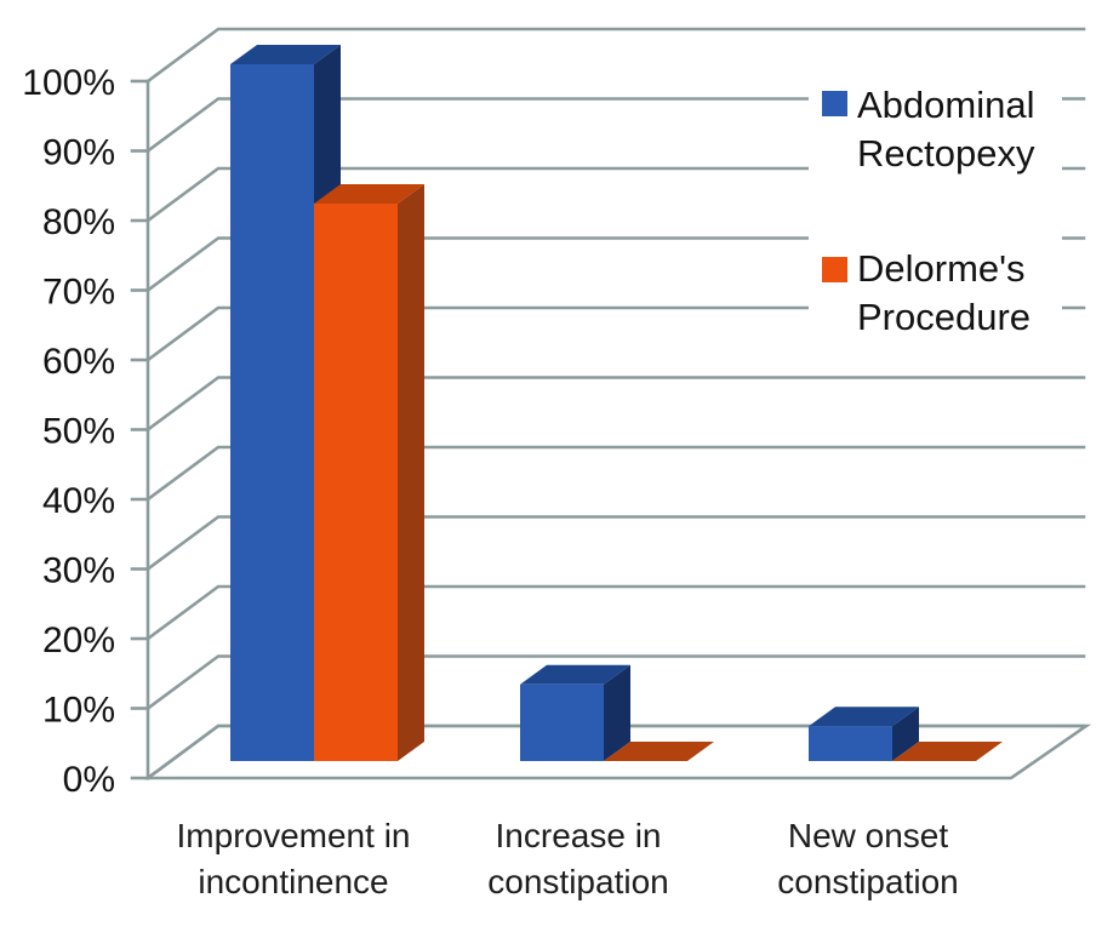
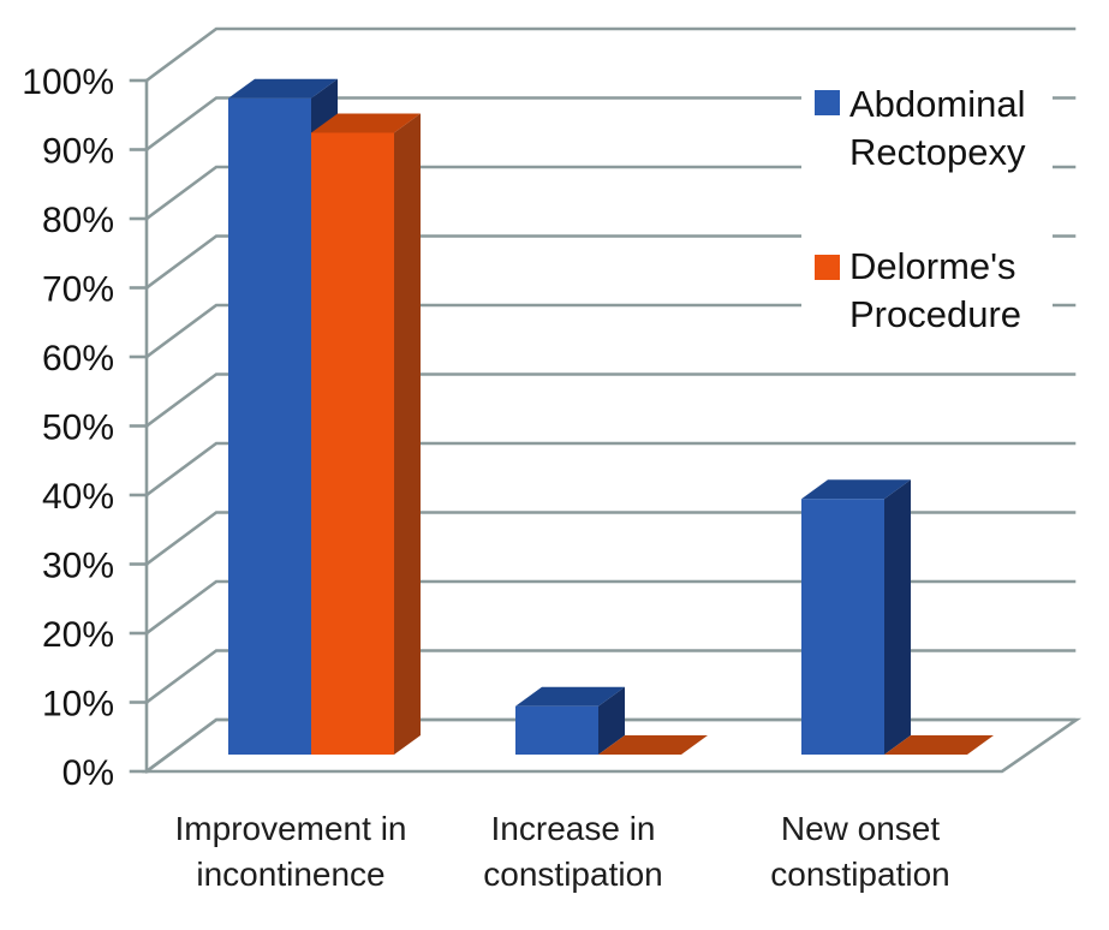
Abdominal Rectopexy/Improvement in incontinence: 100% -> 95%
Delorme's Procedure/Improvement in incontinence: 80% -> 90%
Abdominal Rectopexy/Increase in constipation: 11% -> 7%
Abdominal Rectopexy/New onset constipation: 5% -> 37%
